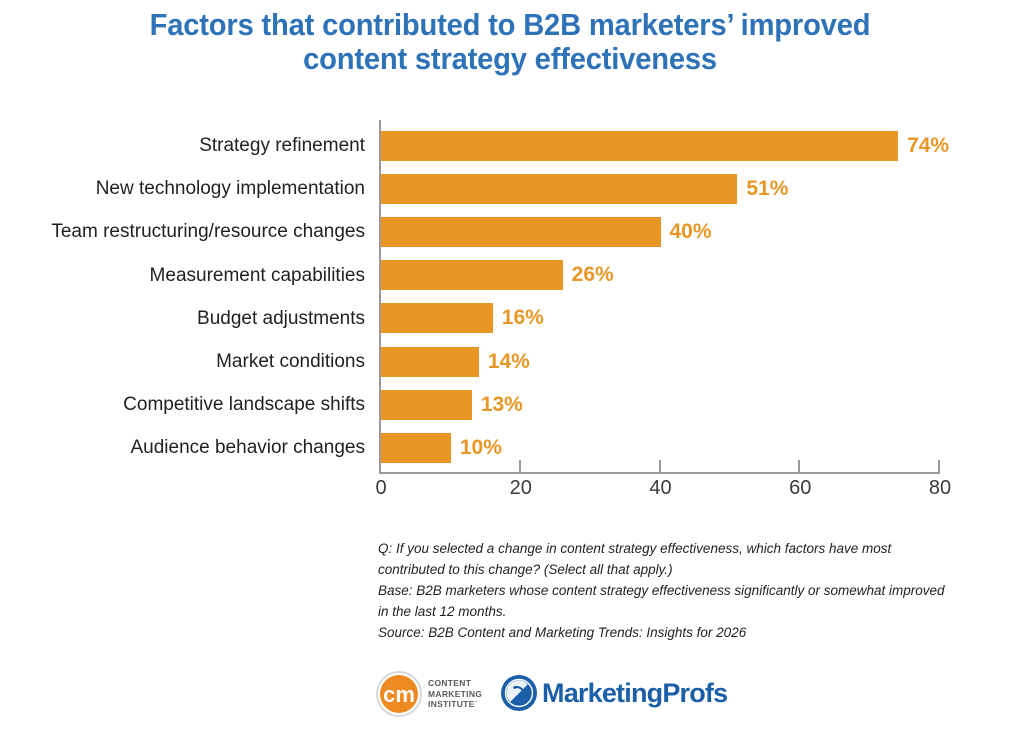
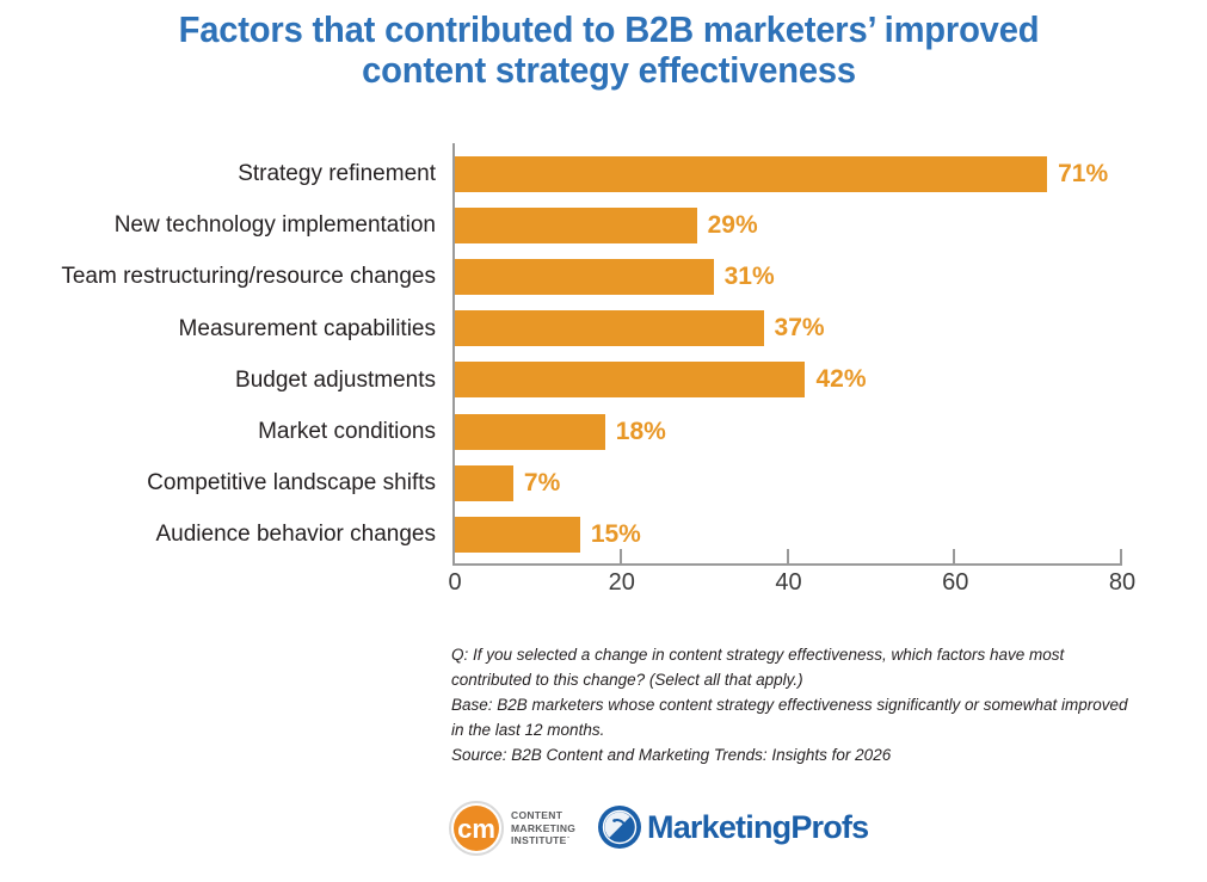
Strategy refinement: 74% -> 71%
New technology implementation: 51% -> 29%
Team restructuring/resource changes: 40% -> 31%
Measurement capabilities: 26% -> 37%
Budget adjustments: 16% -> 42%
Market conditions: 14% -> 18%
Competitive landscape shifts: 13% -> 7%
Audience behavior changes: 10% -> 15%
